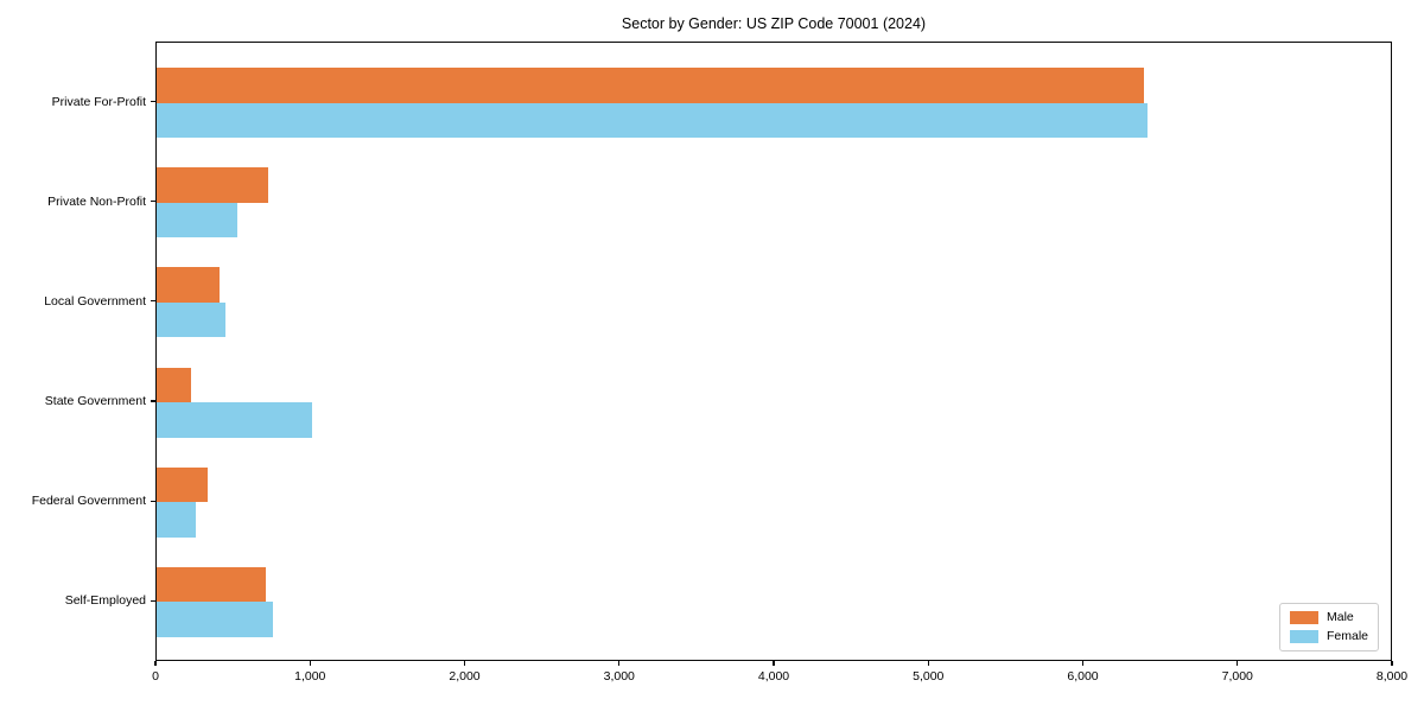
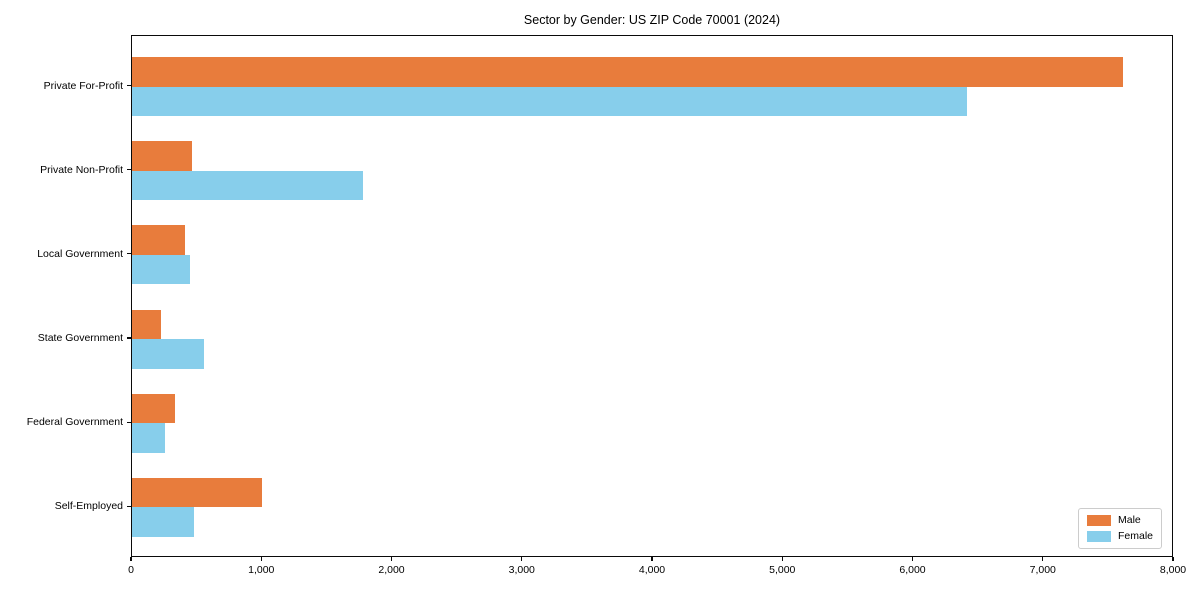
Male/Private For-Profit: 6400 -> 7620
Male/Private Non-Profit: 720 -> 460
Female/Private Non-Profit: 520 -> 1780
Female/State Government: 1010 -> 550
Male/Self-Employed: 710 -> 1000
Female/Self-Employed: 750 -> 480
